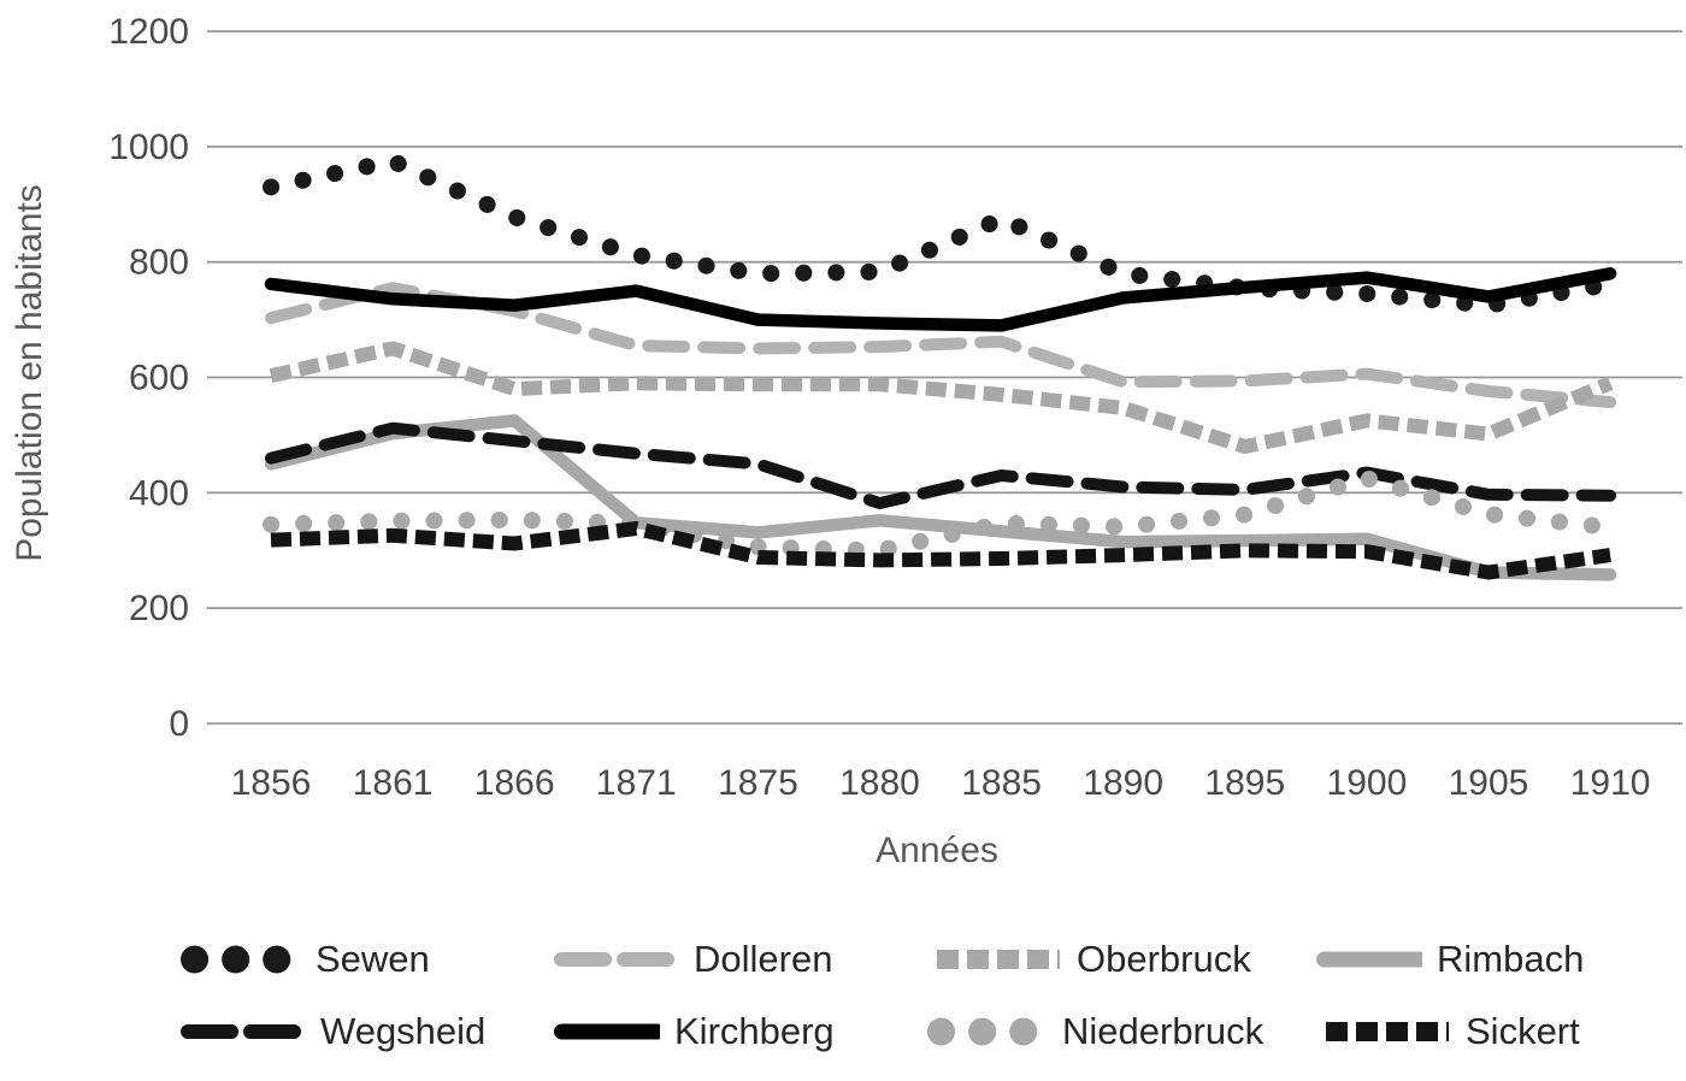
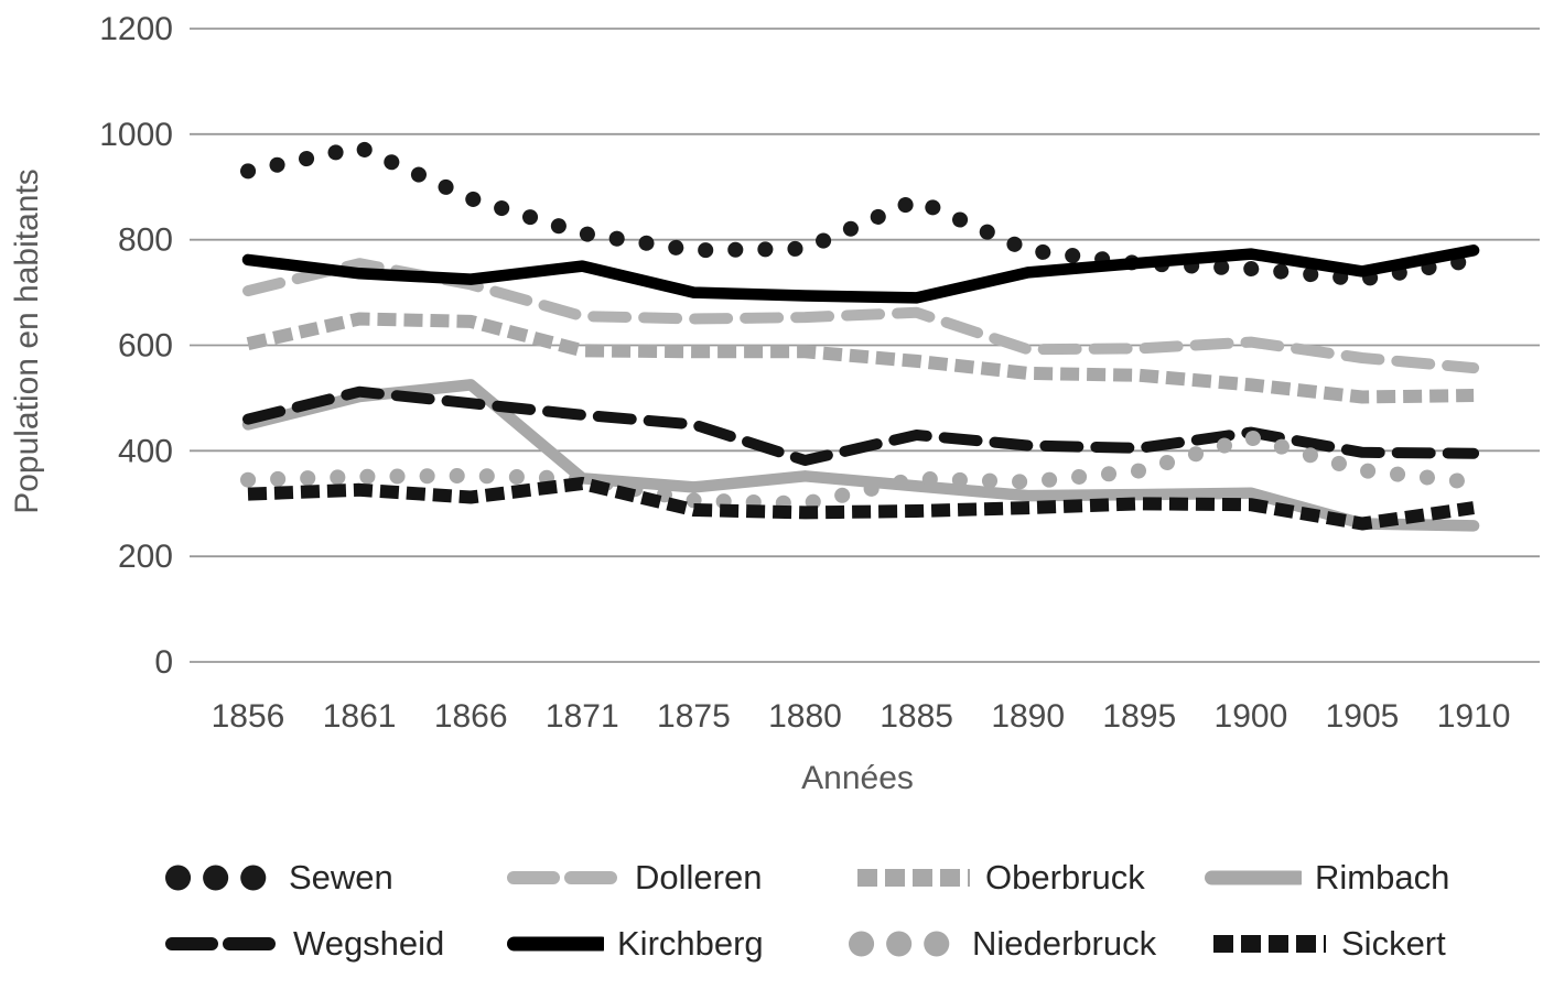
Oberbruck/1866: 580 -> 640
Oberbruck/1895: 480 -> 540
Oberbruck/1910: 590 -> 500
